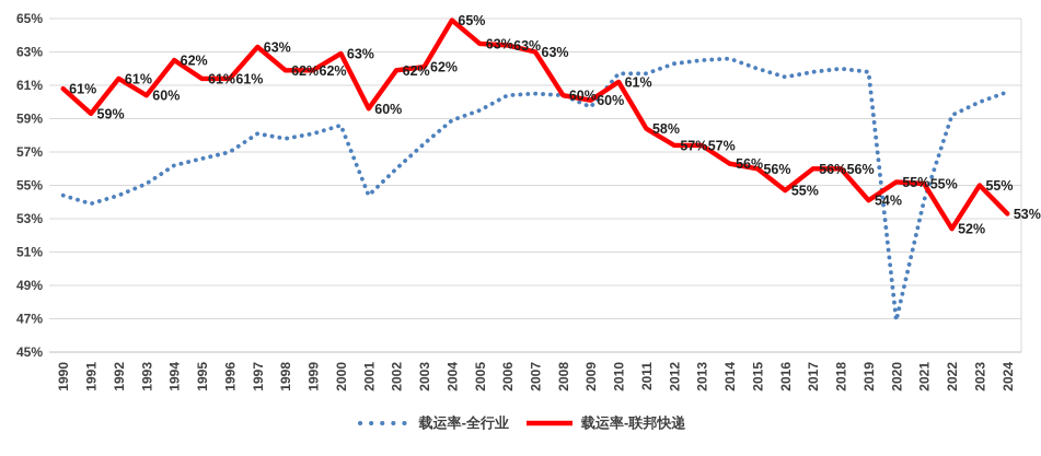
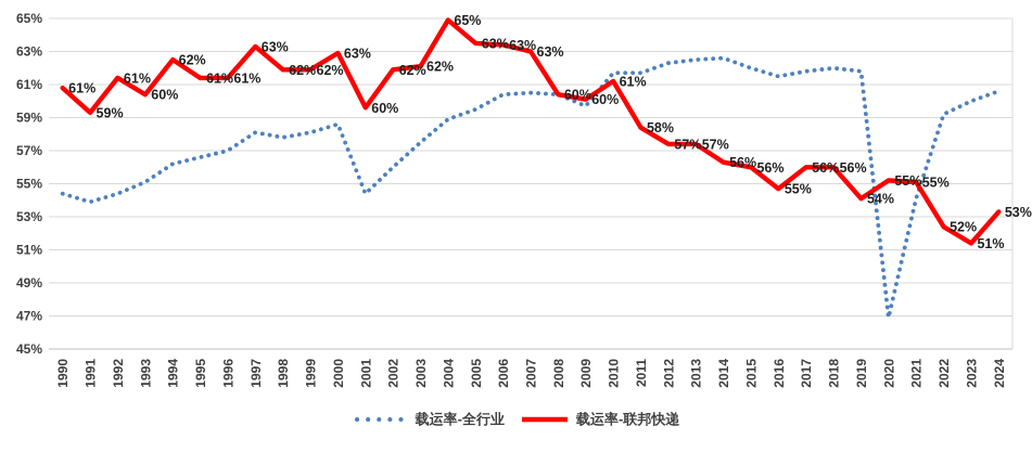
载运率-联邦快递/2023: 55% -> 51%
